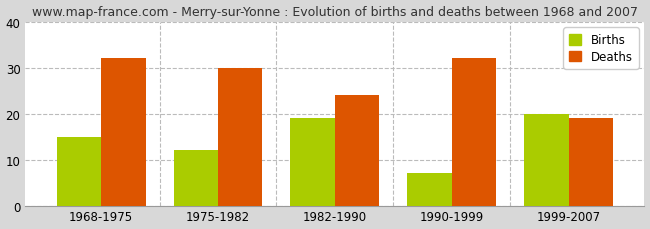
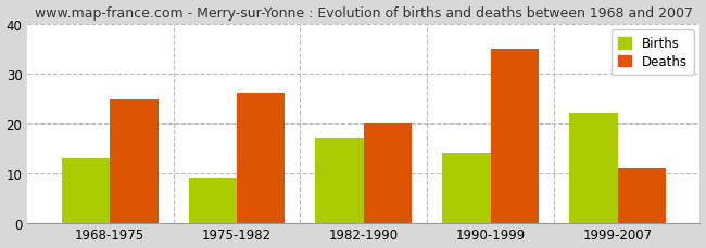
Births/1968-1975: 15 -> 13
Deaths/1968-1975: 32 -> 25
Births/1975-1982: 12 -> 9
Deaths/1975-1982: 30 -> 26
Births/1982-1990: 19 -> 17
Deaths/1982-1990: 24 -> 20
Births/1990-1999: 7 -> 14
Deaths/1990-1999: 32 -> 35
Births/1999-2007: 20 -> 22
Deaths/1999-2007: 19 -> 11
